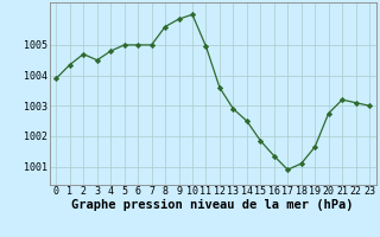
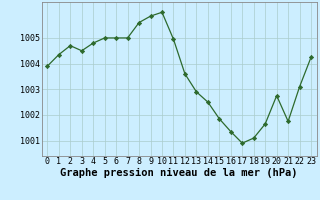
21: 1003.20 -> 1001.75
23: 1003.00 -> 1004.25
